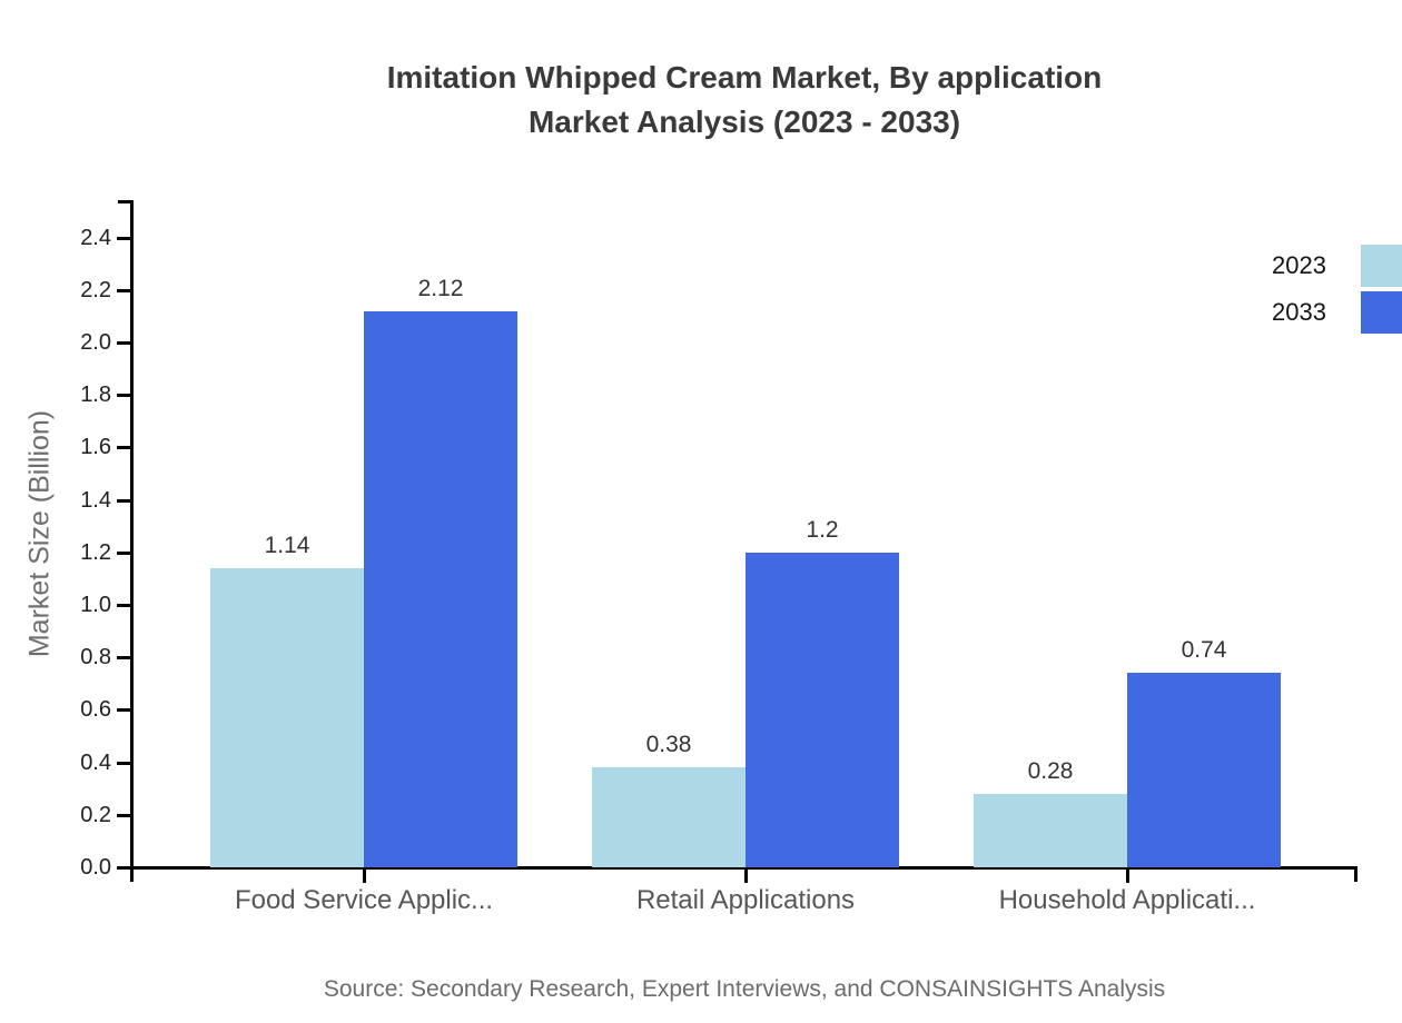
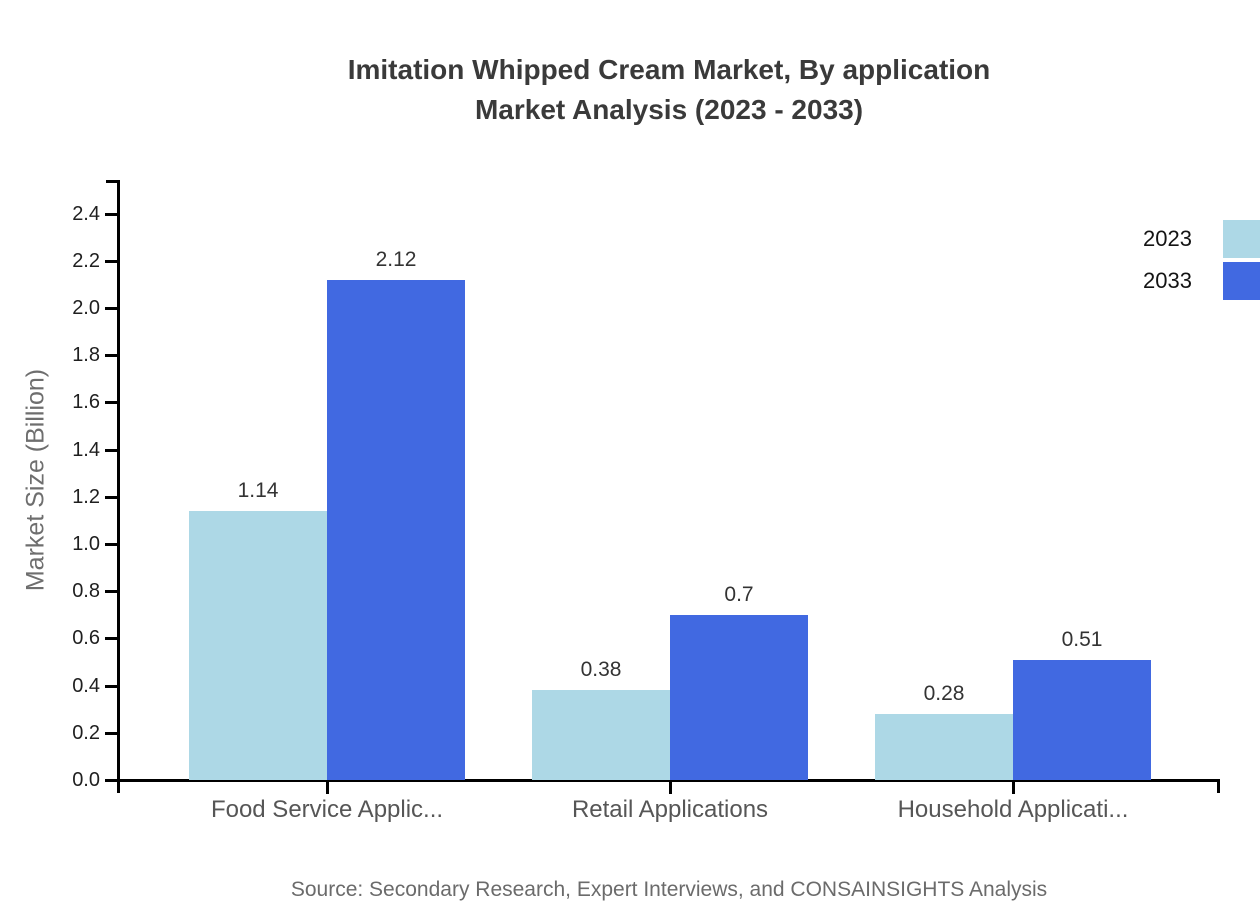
2033/Retail Applications: 1.2 -> 0.7
2033/Household Applicati...: 0.74 -> 0.51
